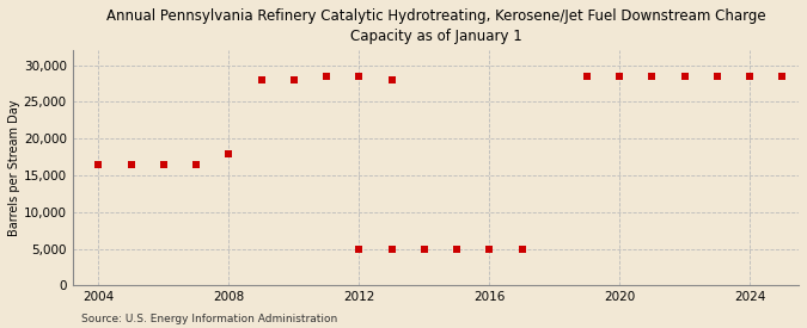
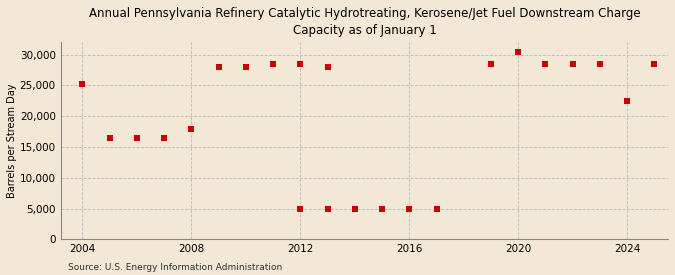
2004: 16,500 -> 25,200
2020: 28,500 -> 30,400
2024: 28,500 -> 22,400
